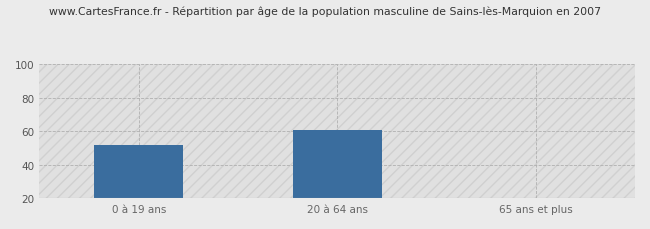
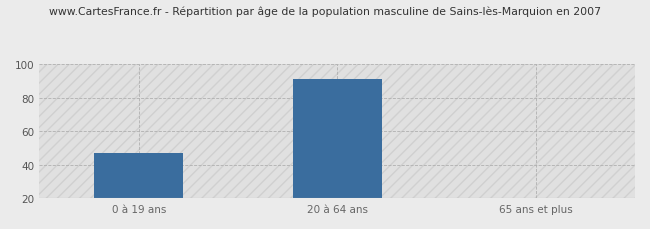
0 à 19 ans: 52 -> 47
20 à 64 ans: 61 -> 91
